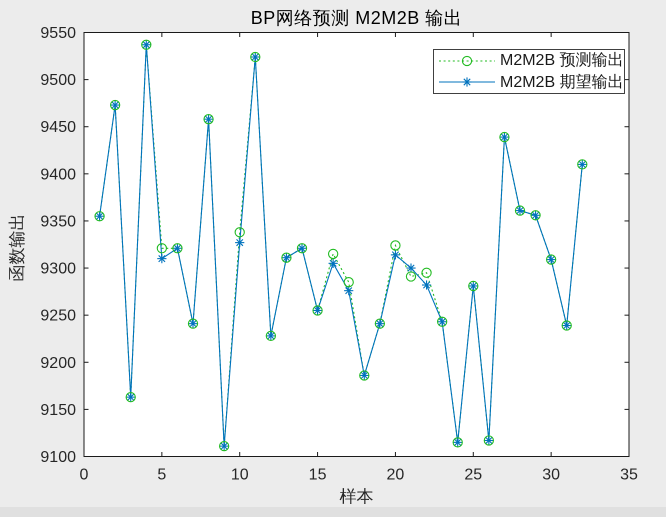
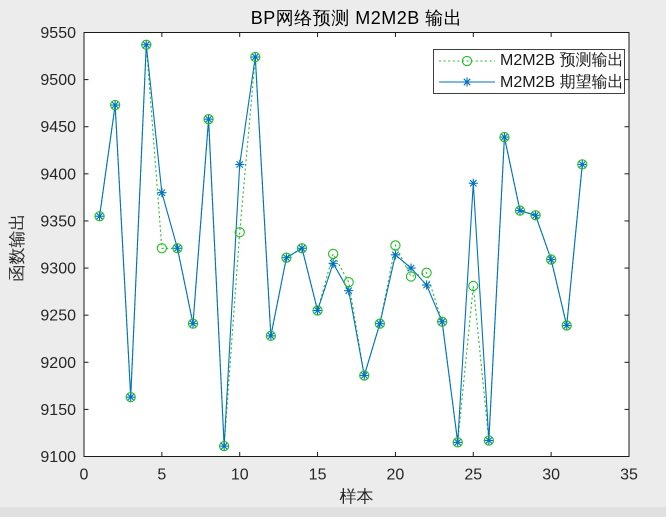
M2M2B 期望输出/5: 9310 -> 9380
M2M2B 期望输出/10: 9330 -> 9410
M2M2B 期望输出/25: 9280 -> 9390
